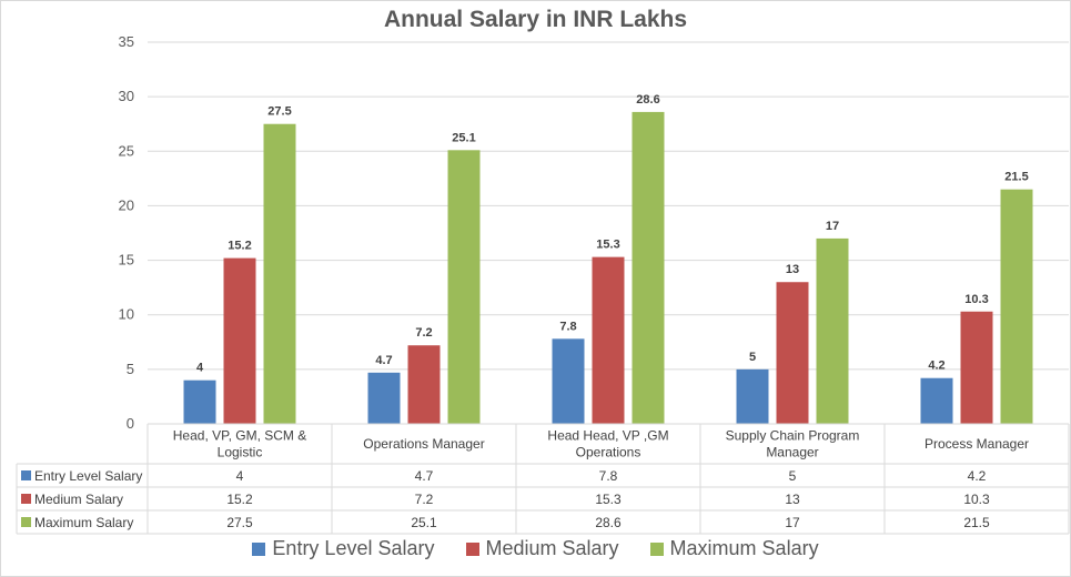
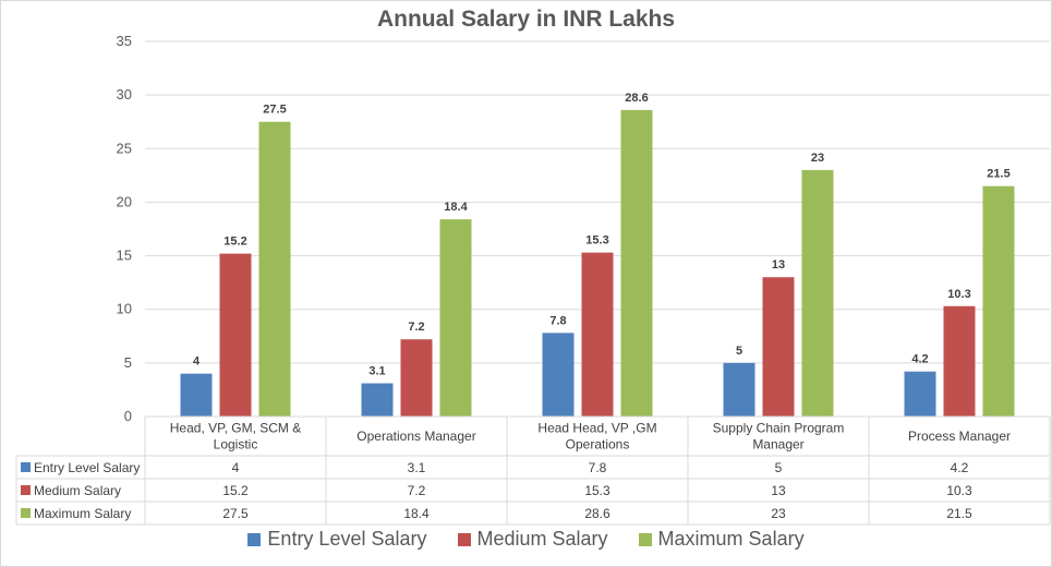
Entry Level Salary/Operations Manager: 4.7 -> 3.1
Maximum Salary/Operations Manager: 25.1 -> 18.4
Maximum Salary/Supply Chain Program Manager: 17 -> 23
